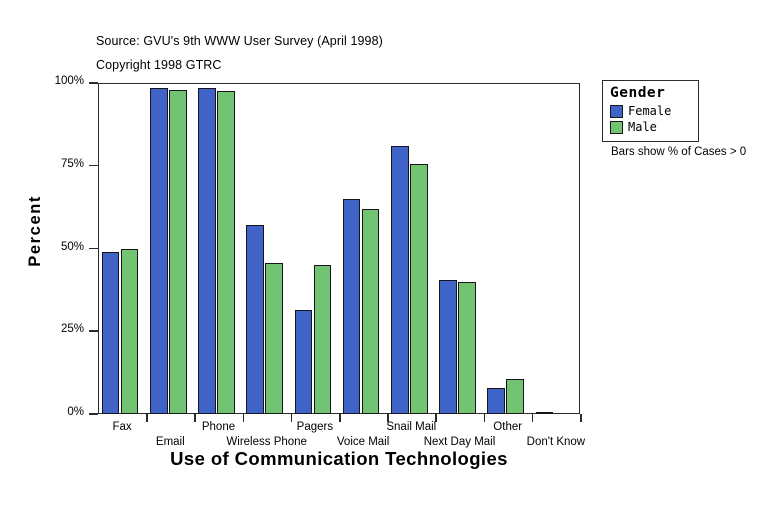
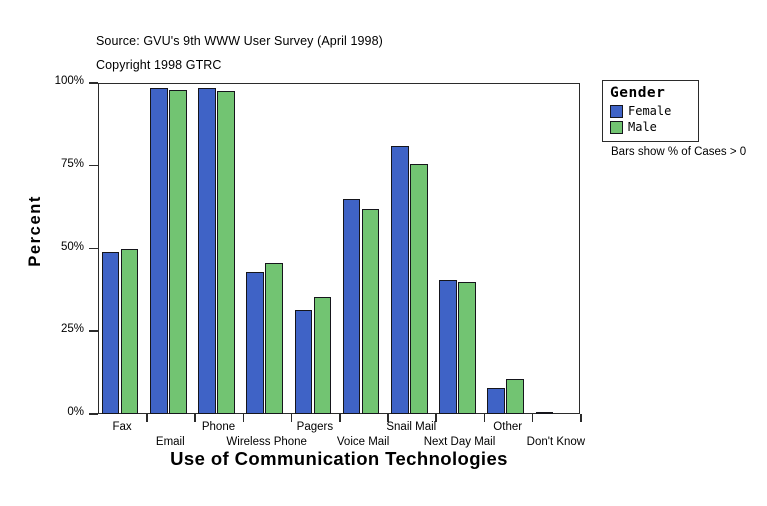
Female/Wireless Phone: 57% -> 43%
Male/Pagers: 45% -> 36%
